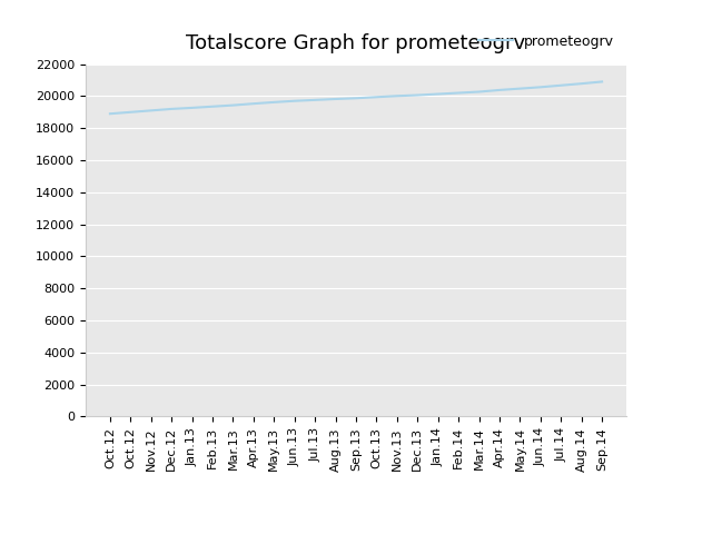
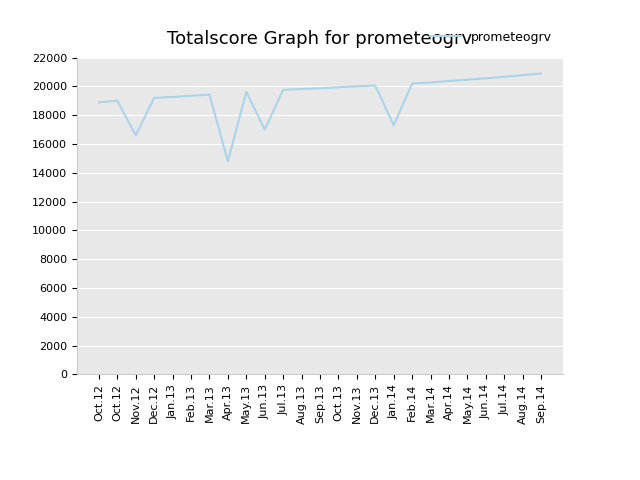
Nov.12: 19100 -> 16600
Apr.13: 19500 -> 14800
Jun.13: 19700 -> 17000
Jan.14: 20100 -> 17300
